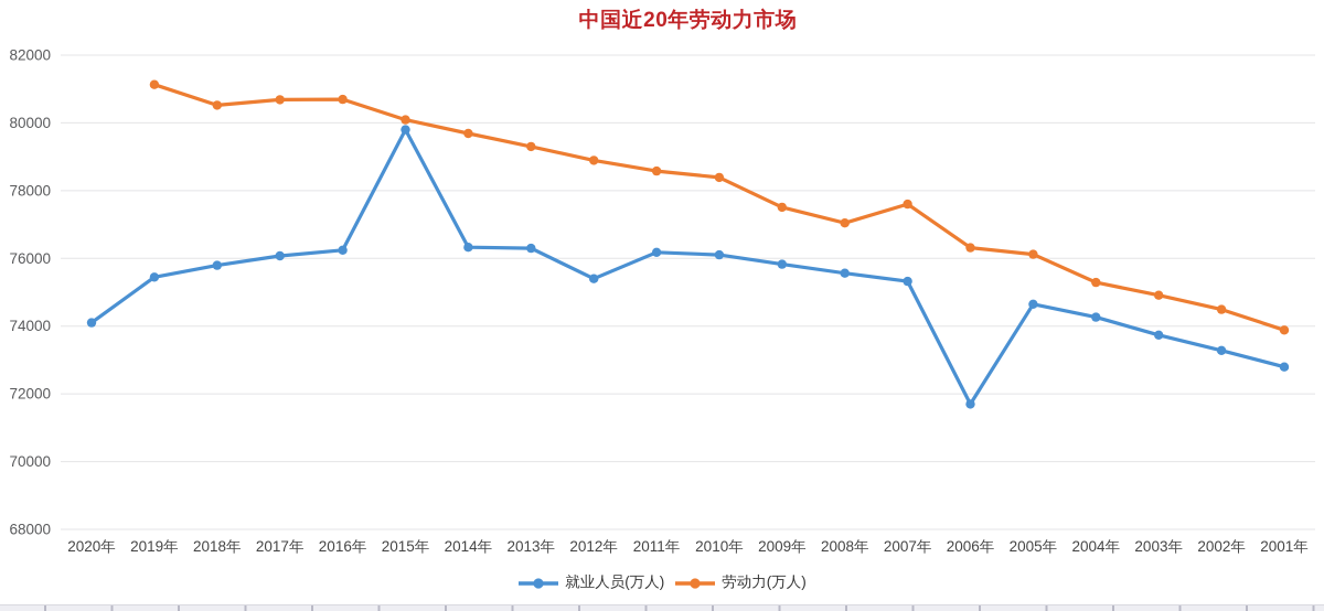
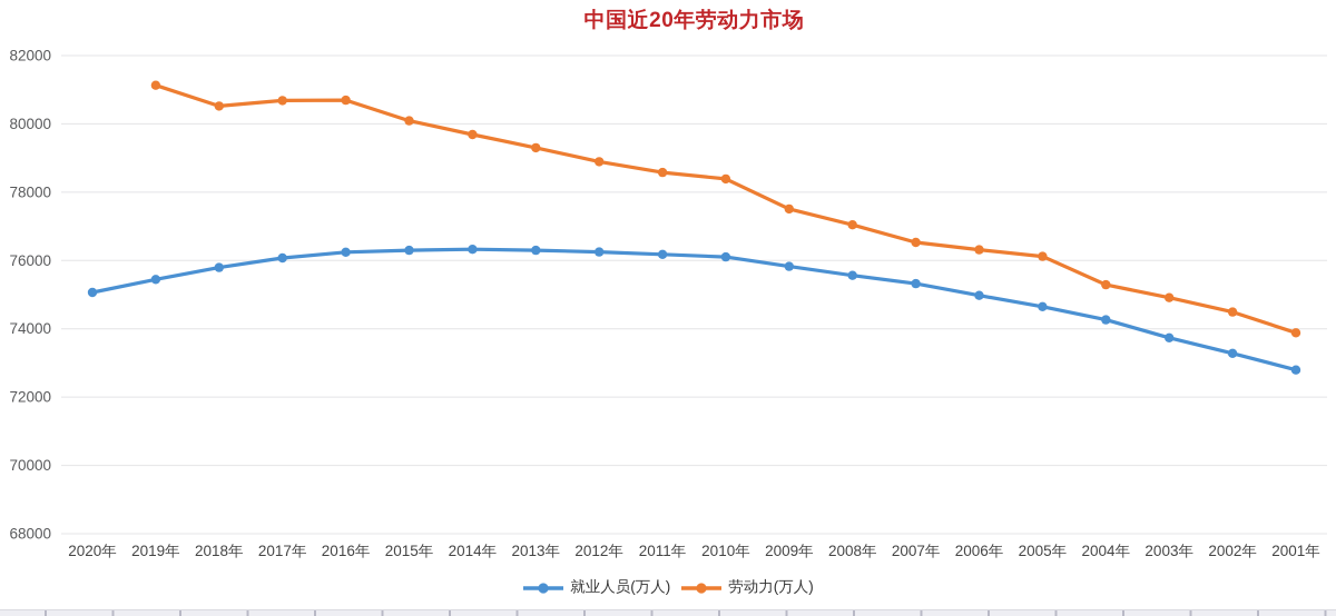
就业人员(万人)/2020年: 74100 -> 75100
就业人员(万人)/2015年: 79800 -> 76300
就业人员(万人)/2012年: 75400 -> 76200
劳动力(万人)/2007年: 77600 -> 76500
就业人员(万人)/2006年: 71700 -> 75000
